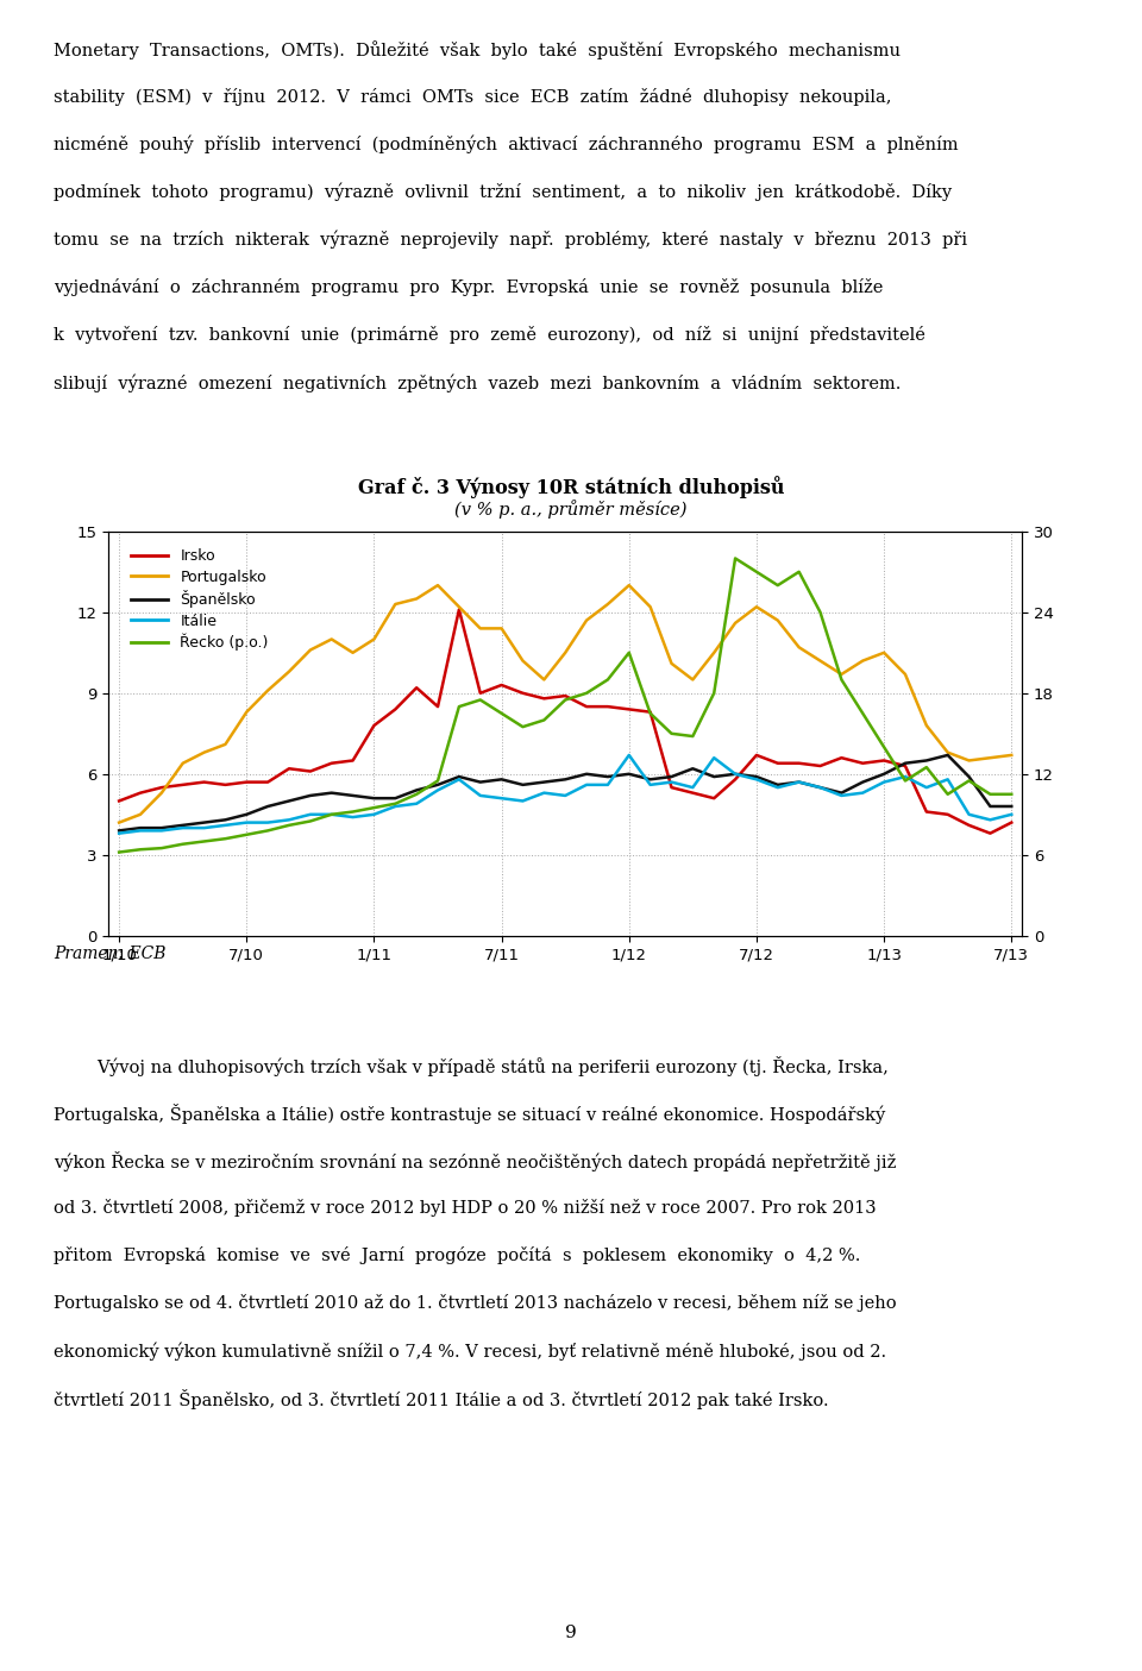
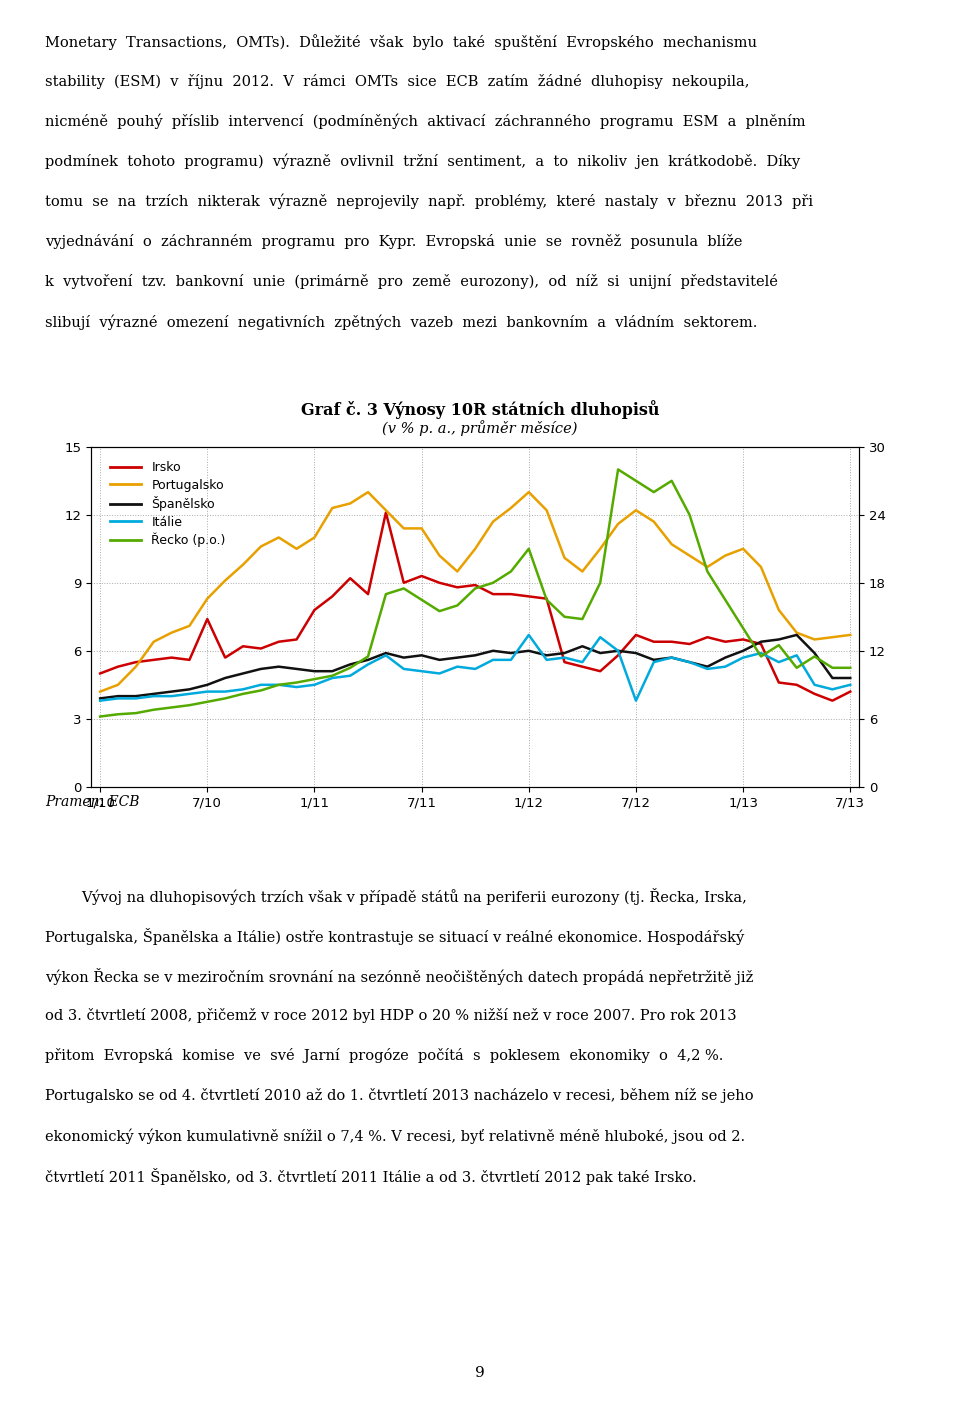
Irsko/7/10: 5.7 -> 7.4
Itálie/7/12: 5.8 -> 3.8
